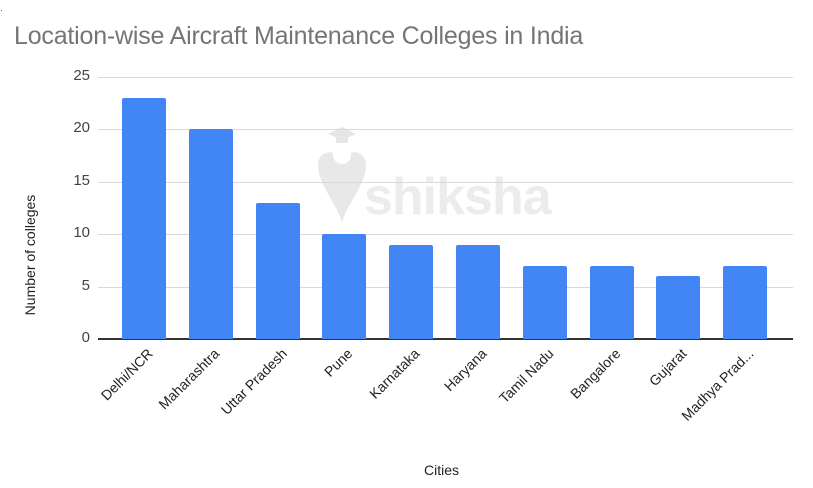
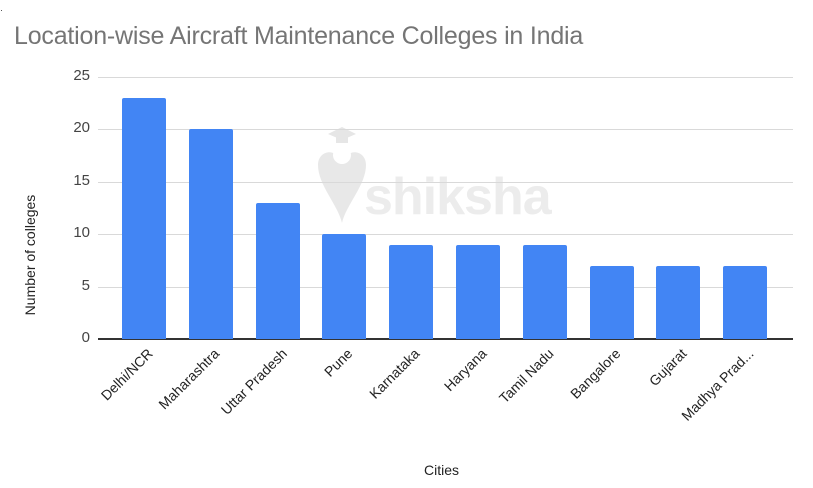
Tamil Nadu: 7 -> 9
Gujarat: 6 -> 7
